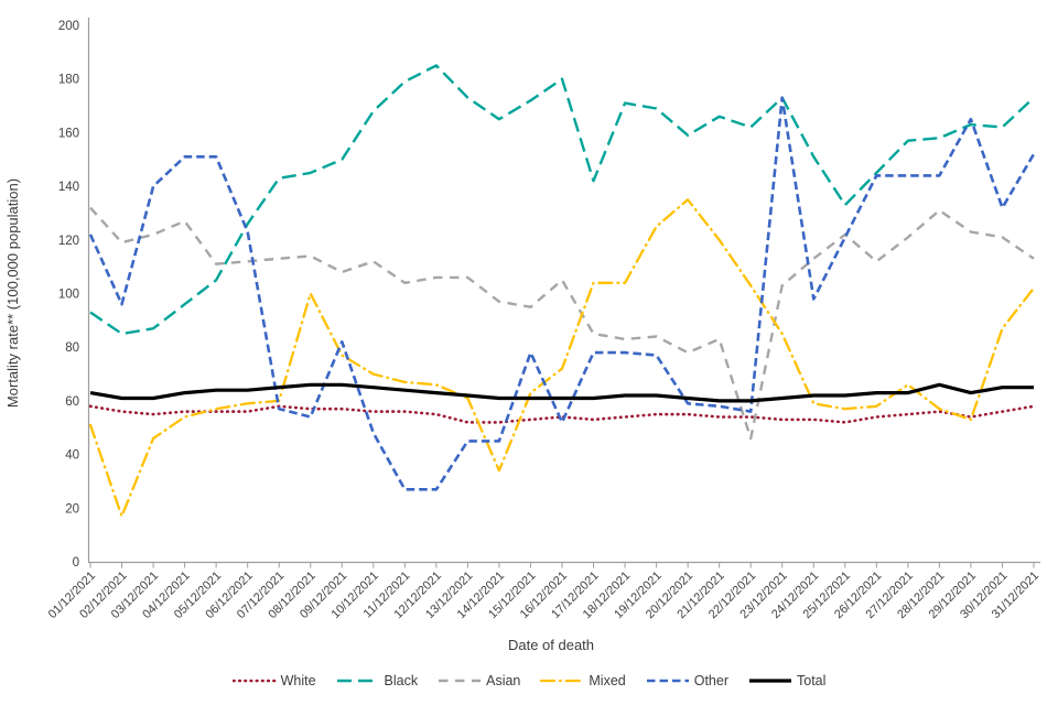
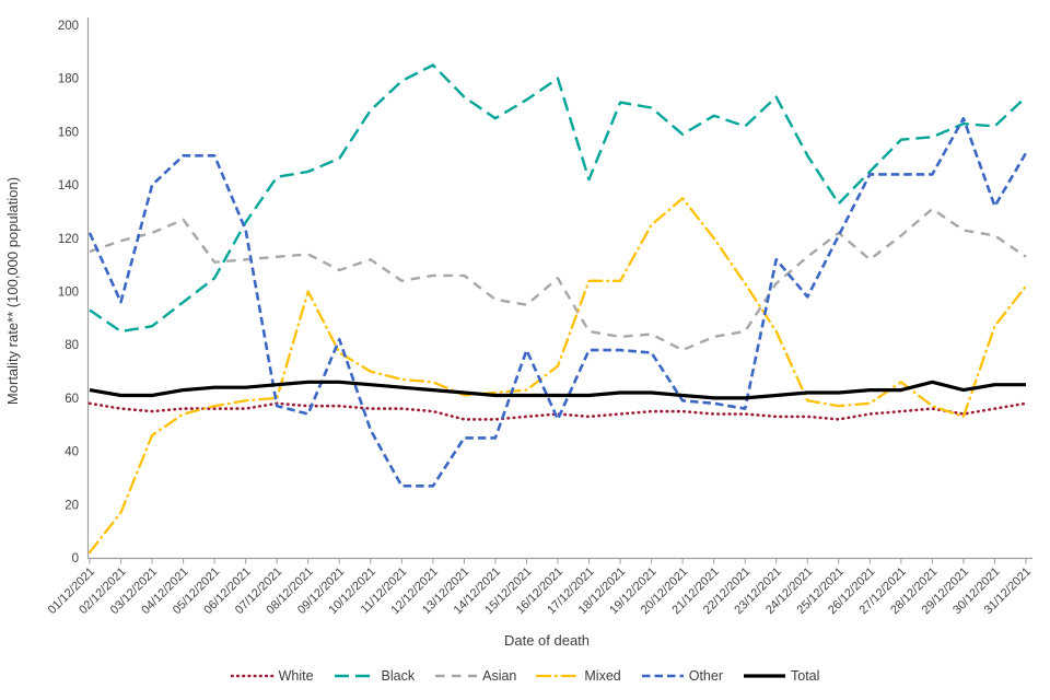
Asian/01/12/2021: 132 -> 115
Mixed/01/12/2021: 51 -> 2
Mixed/14/12/2021: 34 -> 62
Asian/22/12/2021: 46 -> 85
Other/23/12/2021: 173 -> 112
